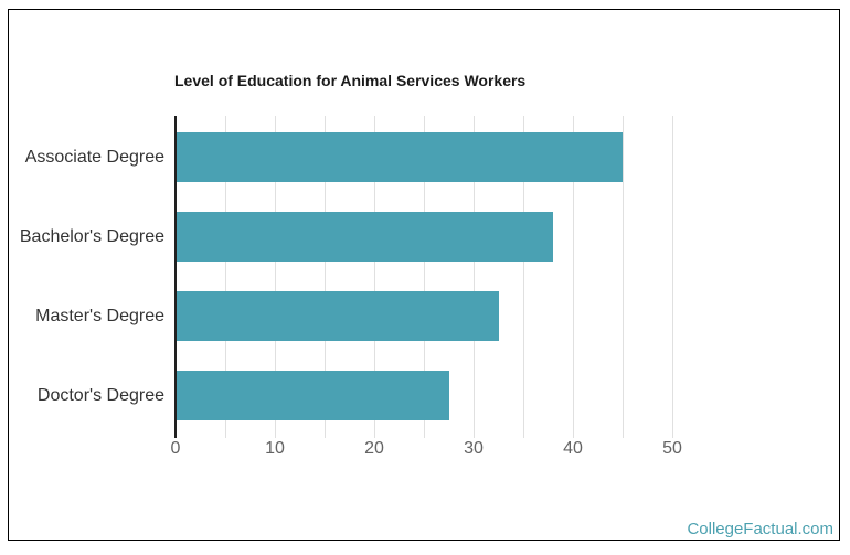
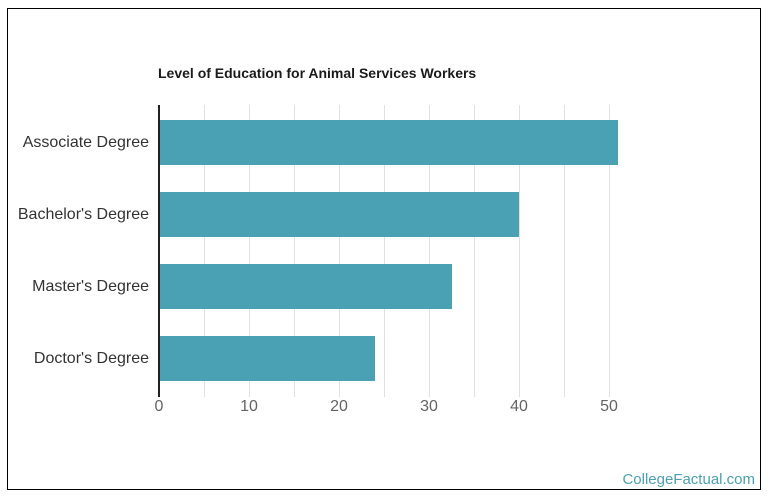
Associate Degree: 45 -> 51
Bachelor's Degree: 38 -> 40
Doctor's Degree: 28 -> 24
